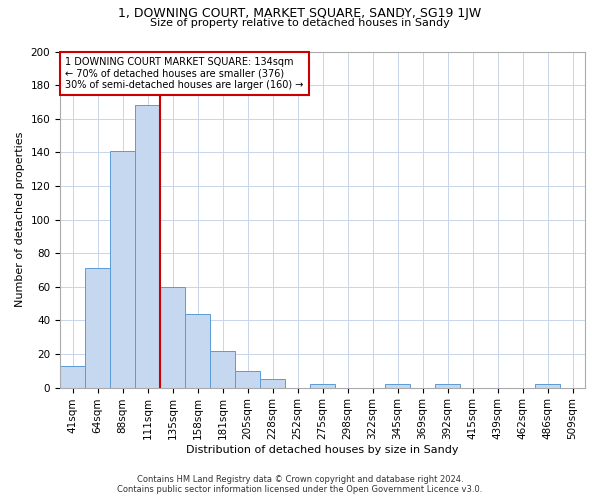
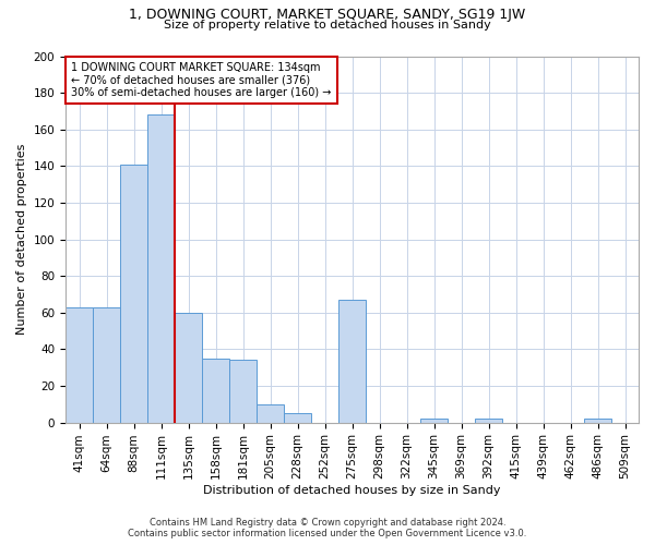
41sqm: 13 -> 63
64sqm: 71 -> 63
158sqm: 44 -> 35
181sqm: 22 -> 34
275sqm: 2 -> 67
